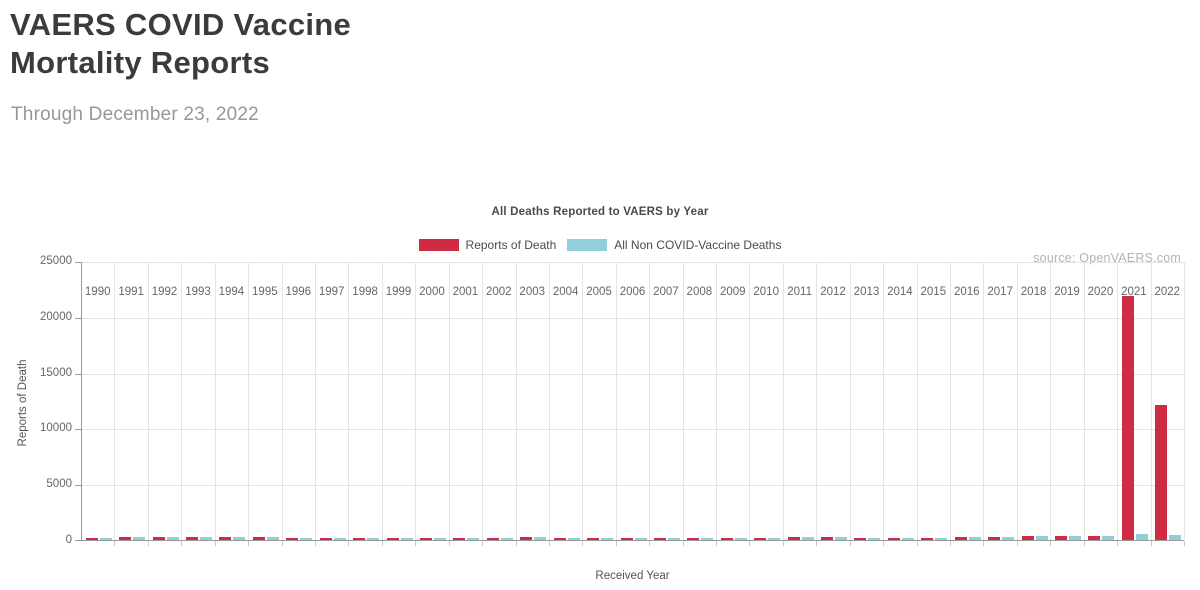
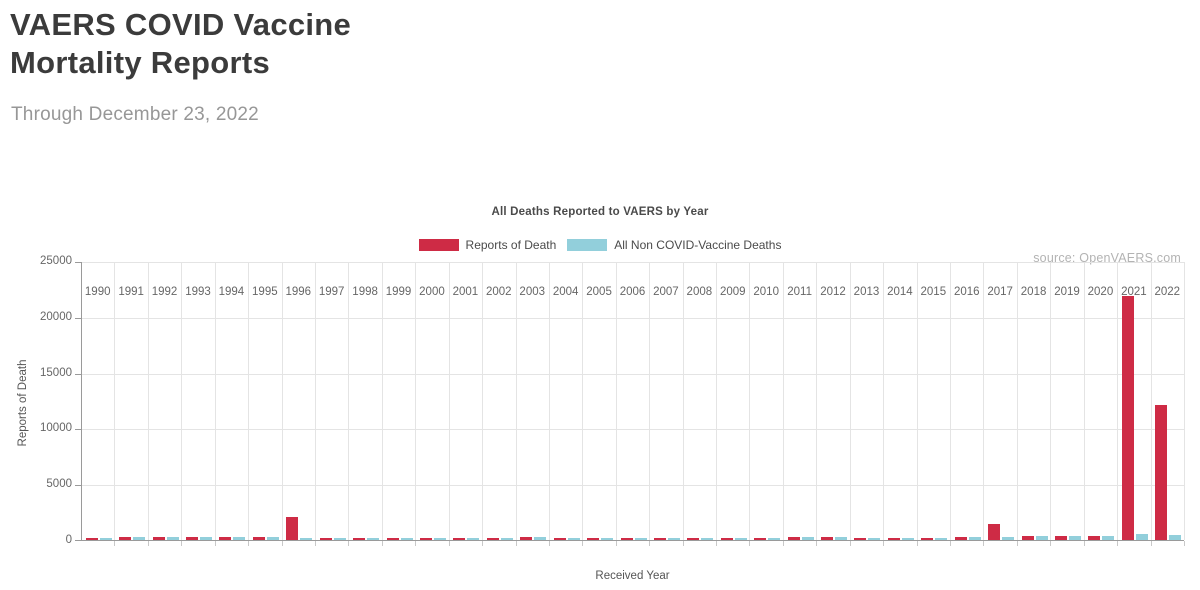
Reports of Death/1996: 200 -> 2100
Reports of Death/2017: 300 -> 1400
